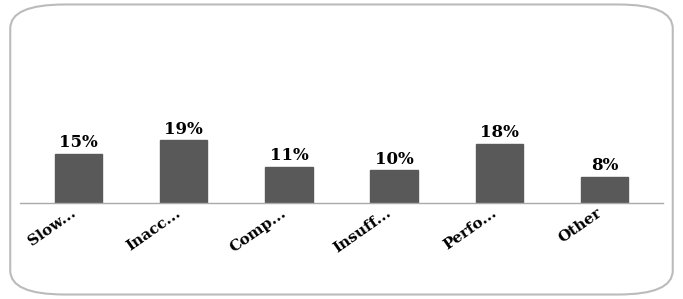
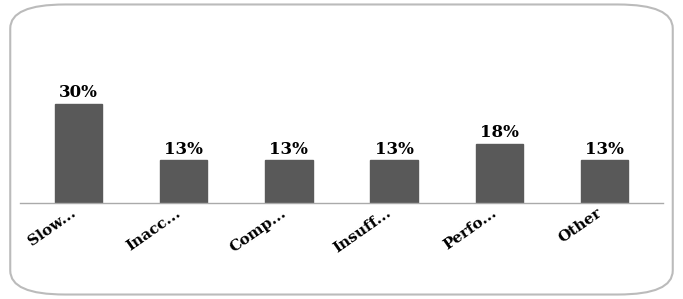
Slow...: 15% -> 30%
Inacc...: 19% -> 13%
Comp...: 11% -> 13%
Insuff...: 10% -> 13%
Other: 8% -> 13%
